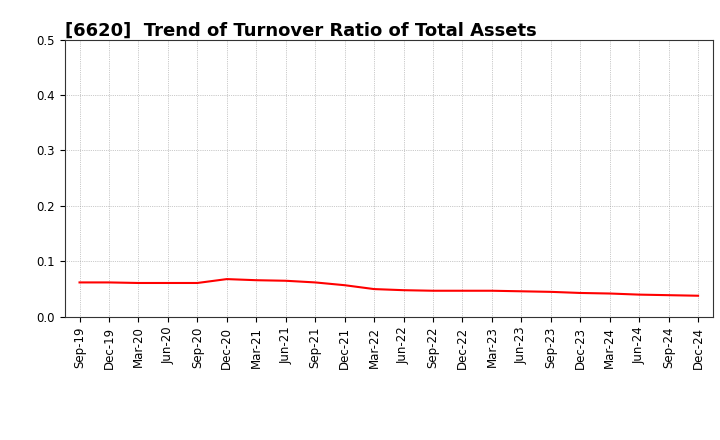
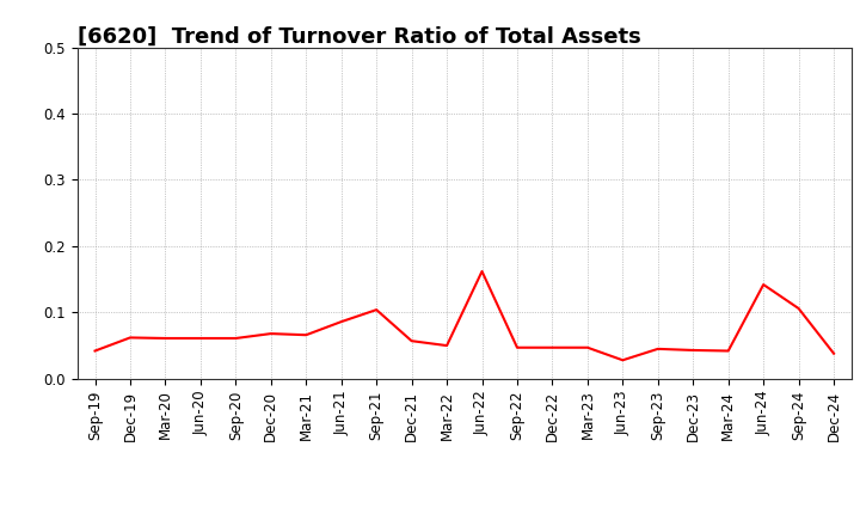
Sep-19: 0.062 -> 0.042
Jun-21: 0.065 -> 0.086
Sep-21: 0.062 -> 0.104
Jun-22: 0.048 -> 0.162
Jun-23: 0.046 -> 0.028
Jun-24: 0.040 -> 0.142
Sep-24: 0.039 -> 0.106
